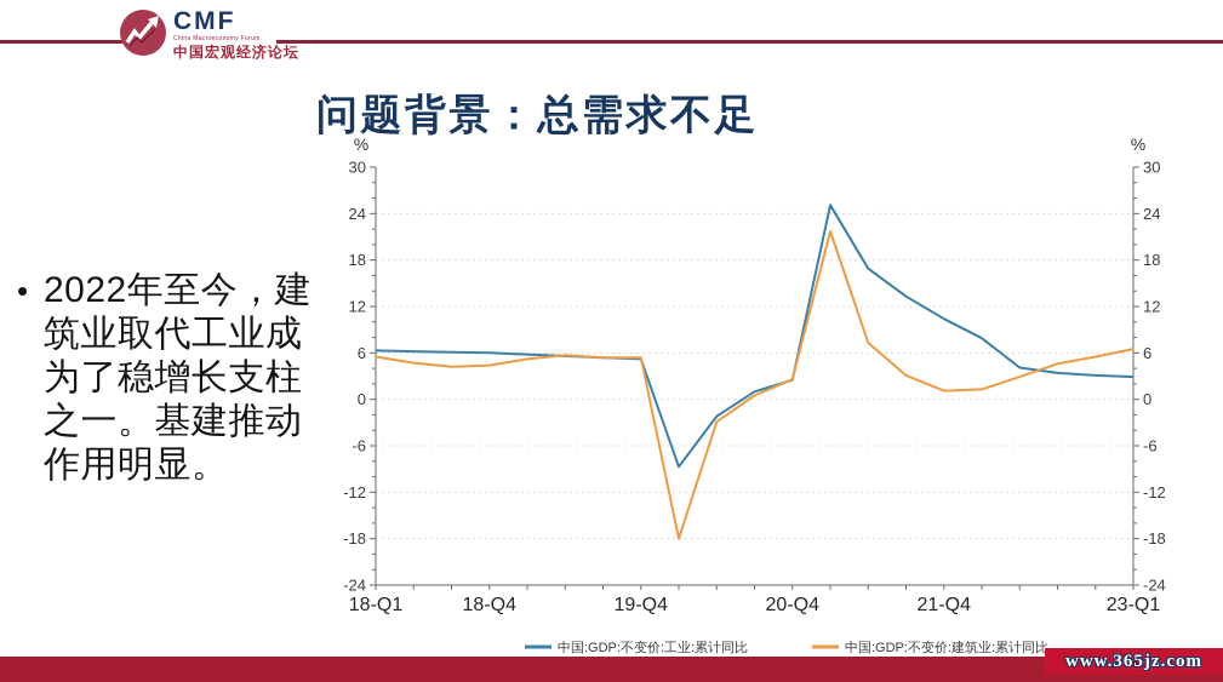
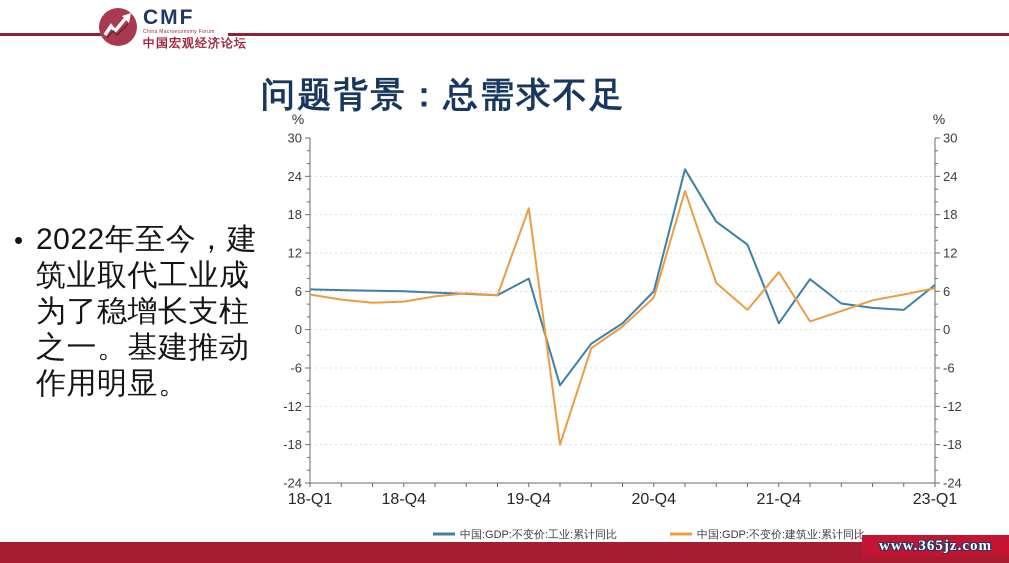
中国:GDP:不变价:工业:累计同比/19-Q4: 5 -> 8
中国:GDP:不变价:建筑业:累计同比/19-Q4: 5 -> 19
中国:GDP:不变价:工业:累计同比/20-Q4: 2 -> 6
中国:GDP:不变价:建筑业:累计同比/20-Q4: 3 -> 5
中国:GDP:不变价:工业:累计同比/21-Q4: 10 -> 1
中国:GDP:不变价:建筑业:累计同比/21-Q4: 1 -> 9
中国:GDP:不变价:工业:累计同比/23-Q1: 3 -> 7
